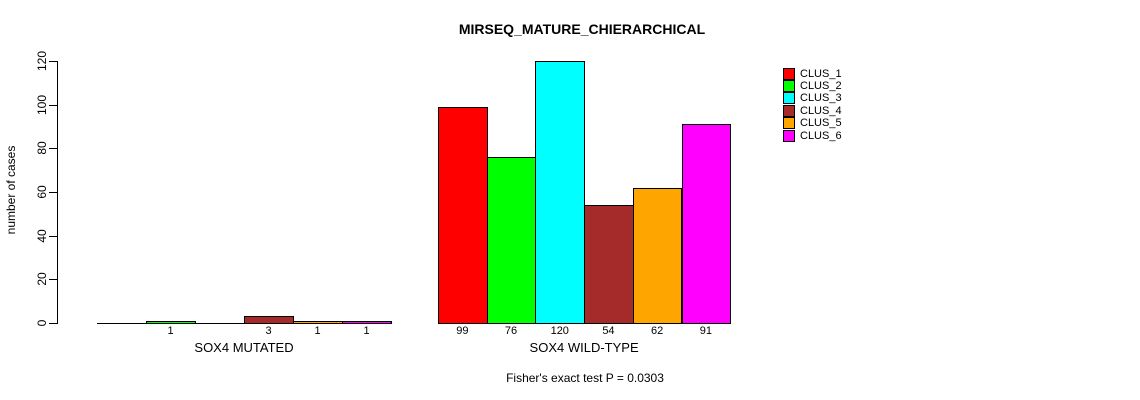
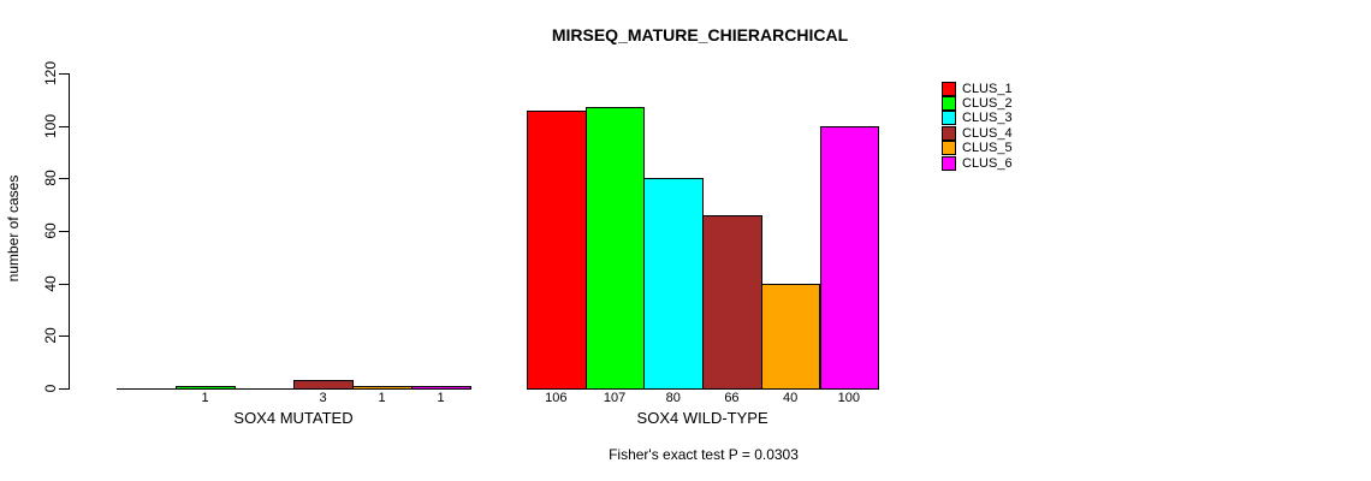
CLUS_1/SOX4 WILD-TYPE: 99 -> 106
CLUS_2/SOX4 WILD-TYPE: 76 -> 107
CLUS_3/SOX4 WILD-TYPE: 120 -> 80
CLUS_4/SOX4 WILD-TYPE: 54 -> 66
CLUS_5/SOX4 WILD-TYPE: 62 -> 40
CLUS_6/SOX4 WILD-TYPE: 91 -> 100
